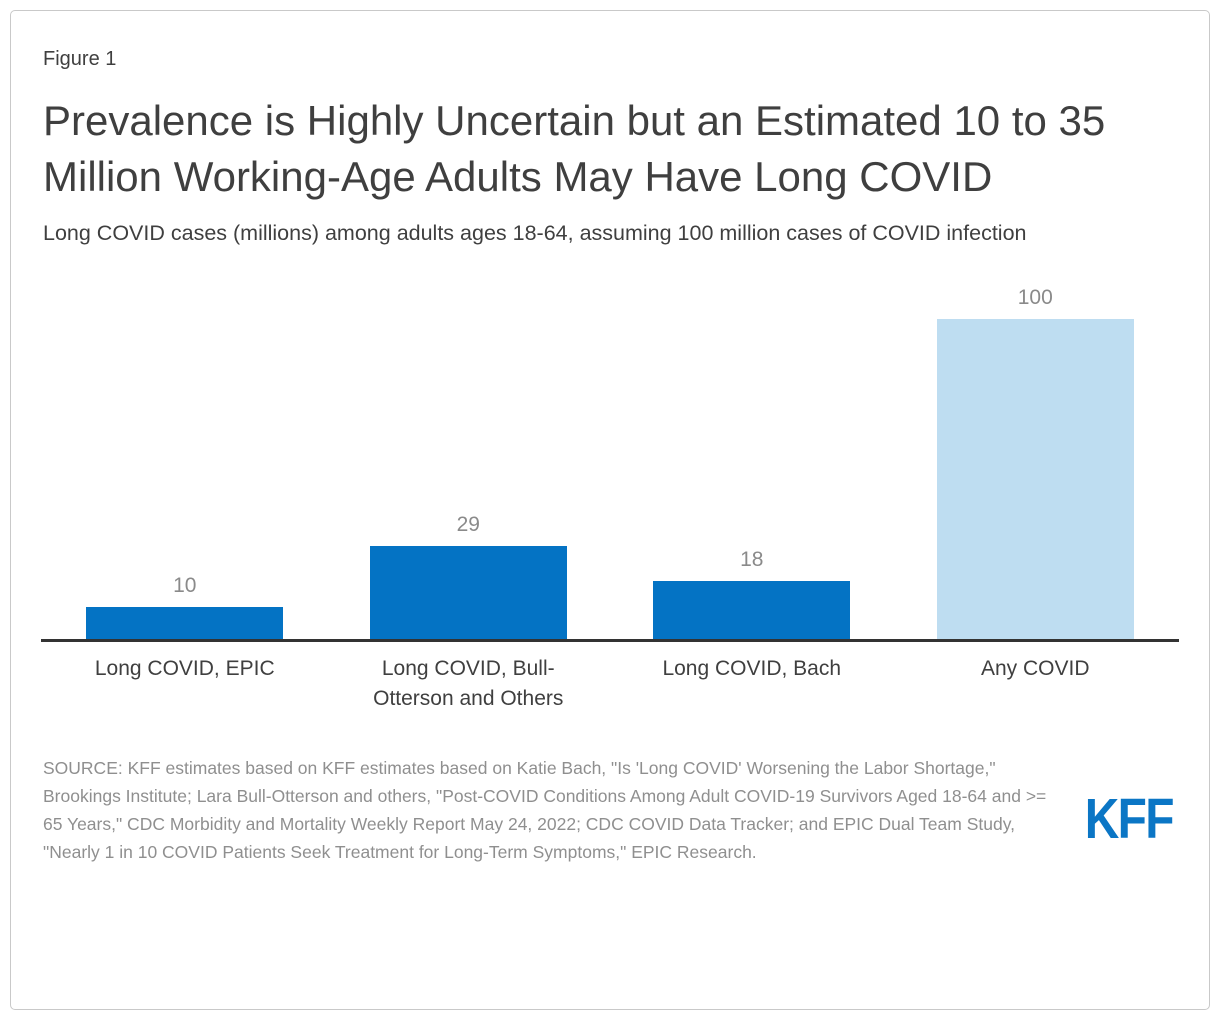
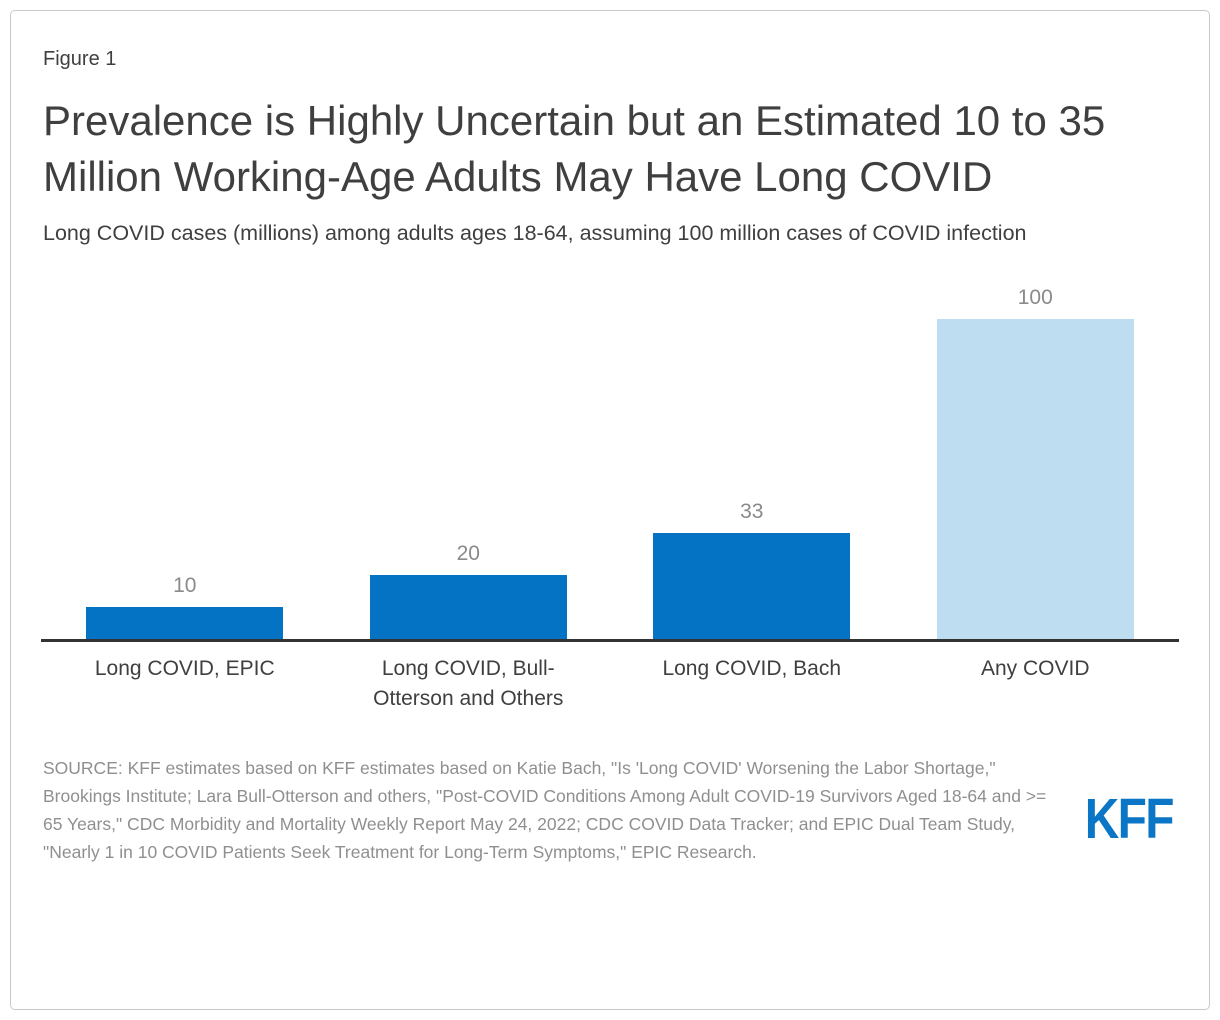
Long COVID, Bull-Otterson and Others: 29 -> 20
Long COVID, Bach: 18 -> 33
